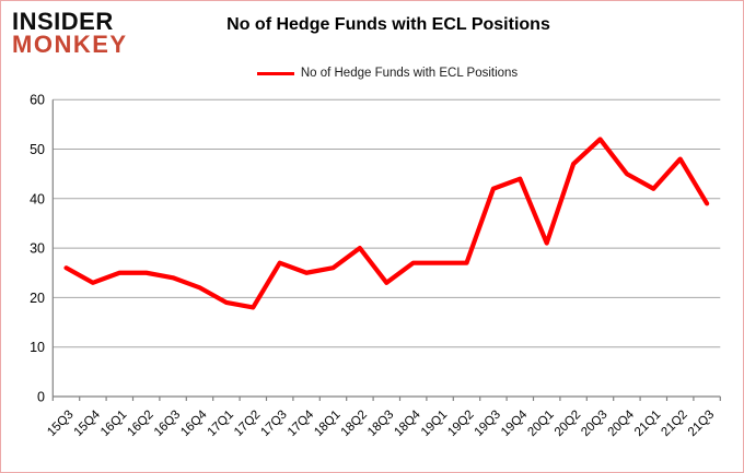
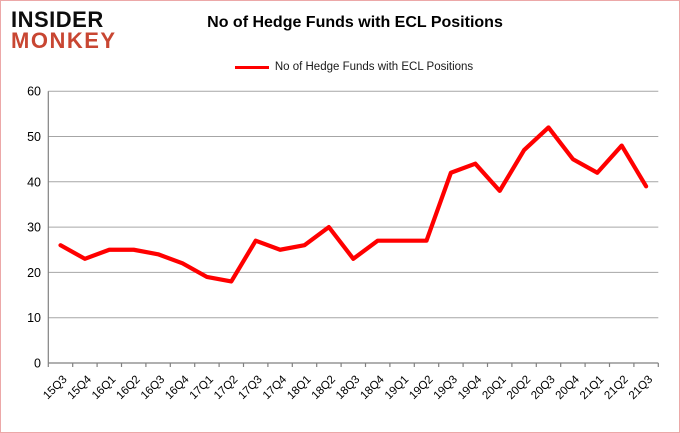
20Q1: 31 -> 38
